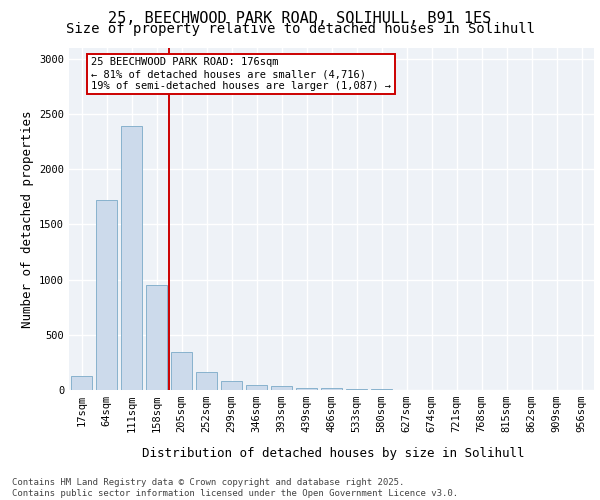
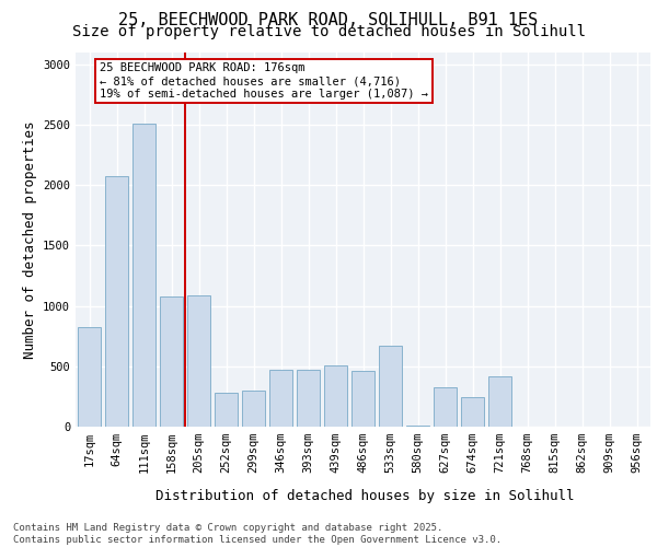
17sqm: 130 -> 820
64sqm: 1720 -> 2070
111sqm: 2390 -> 2510
158sqm: 950 -> 1080
205sqm: 340 -> 1090
252sqm: 160 -> 280
299sqm: 80 -> 300
346sqm: 40 -> 470
393sqm: 40 -> 470
439sqm: 20 -> 510
486sqm: 20 -> 460
533sqm: 10 -> 670
627sqm: 0 -> 330
674sqm: 0 -> 240
721sqm: 0 -> 420
